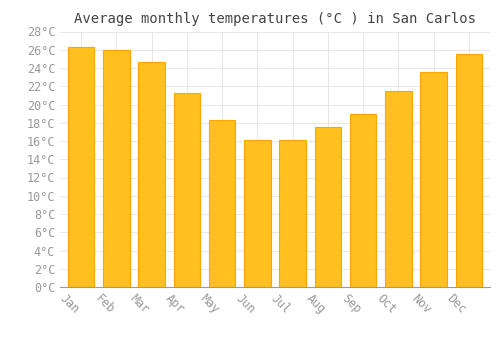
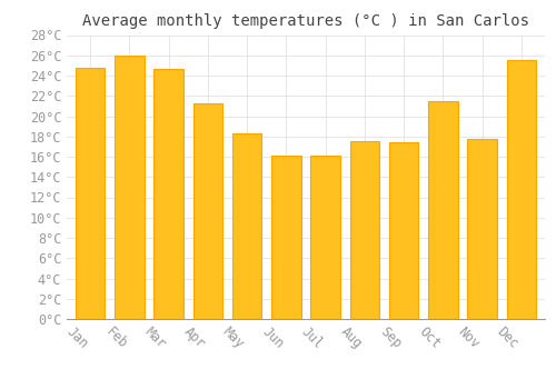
Jan: 26.3°C -> 24.8°C
Sep: 19.0°C -> 17.4°C
Nov: 23.6°C -> 17.8°C
